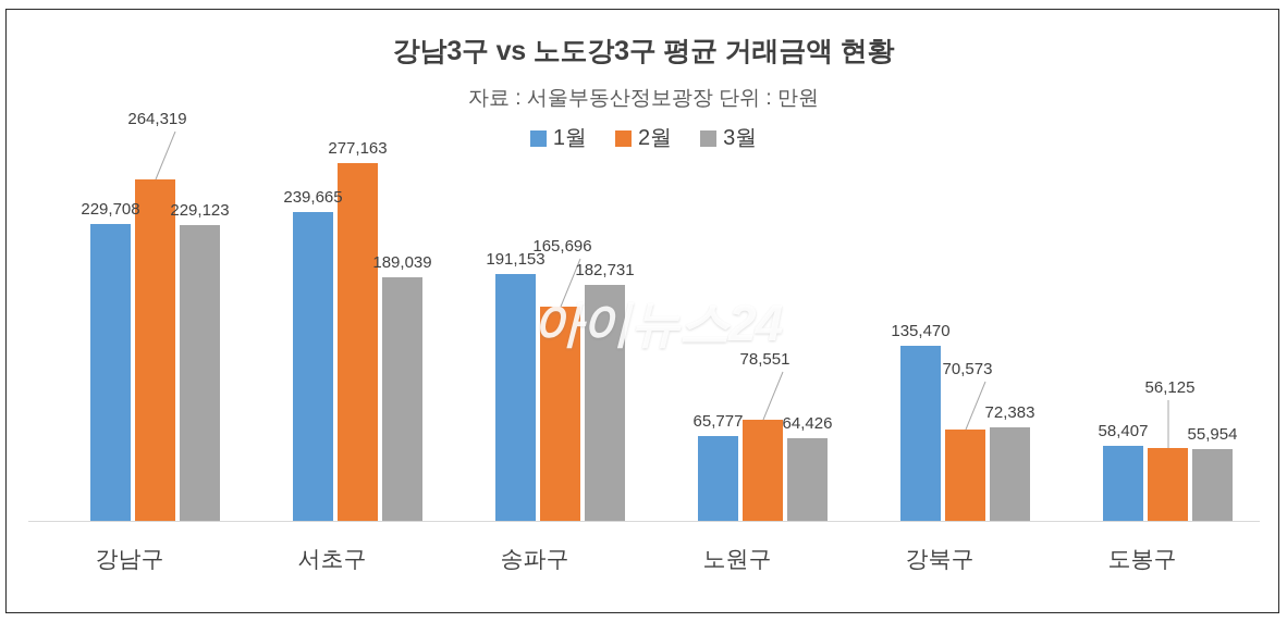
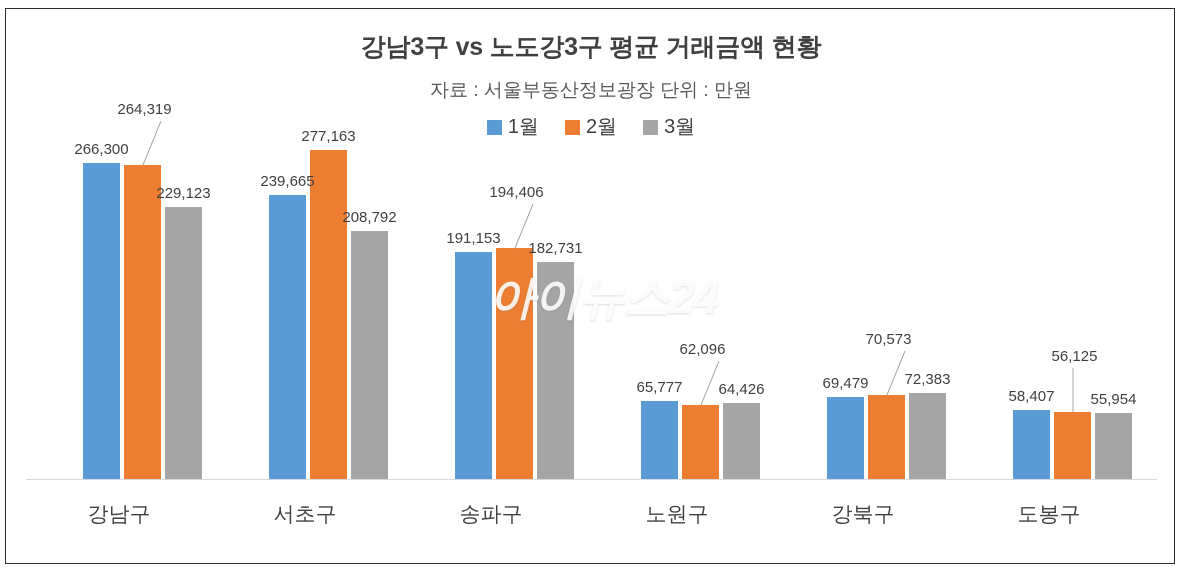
1월/강남구: 229,708 -> 266,300
3월/서초구: 189,039 -> 208,792
2월/송파구: 165,696 -> 194,406
2월/노원구: 78,551 -> 62,096
1월/강북구: 135,470 -> 69,479
